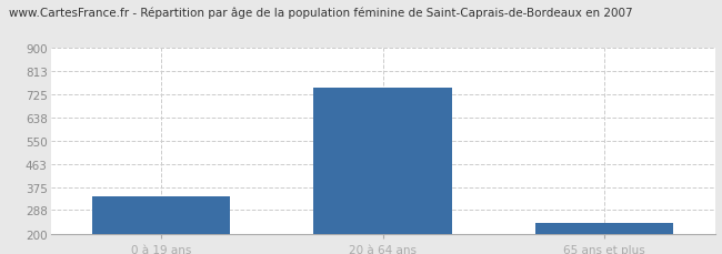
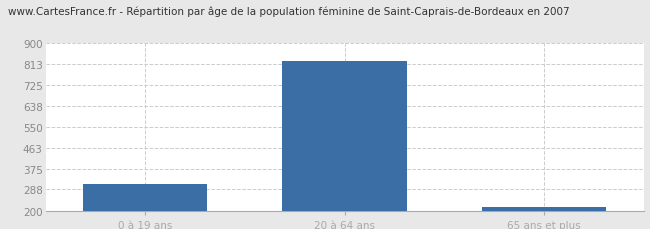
0 à 19 ans: 340 -> 310
20 à 64 ans: 750 -> 825
65 ans et plus: 240 -> 215
